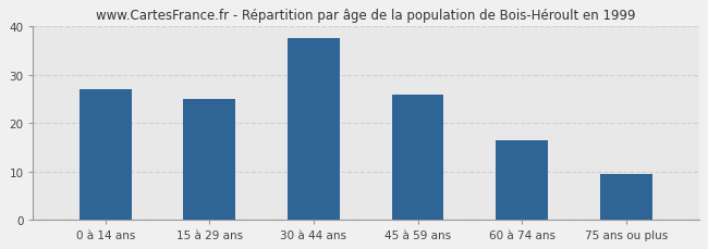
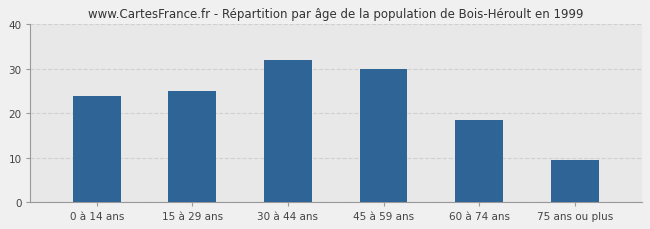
0 à 14 ans: 27.0 -> 24.0
30 à 44 ans: 37.5 -> 32.0
45 à 59 ans: 26.0 -> 30.0
60 à 74 ans: 16.5 -> 18.5
